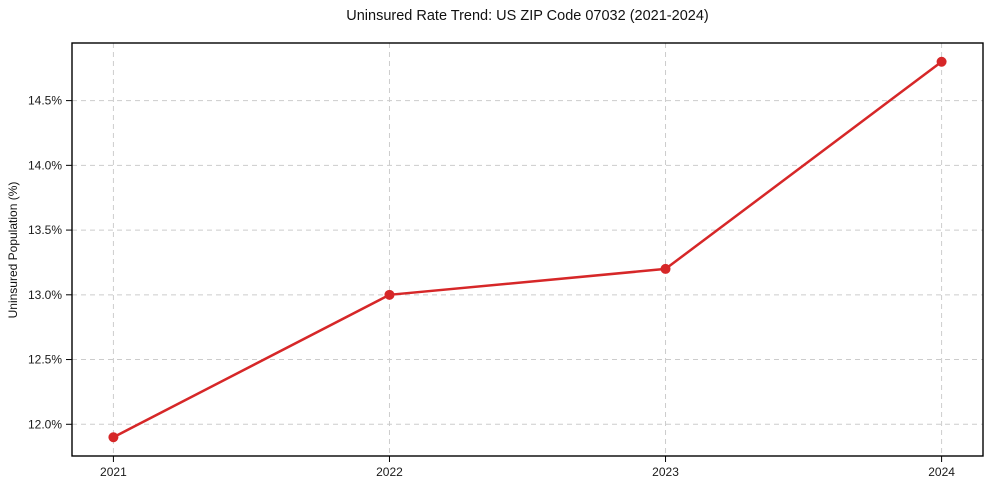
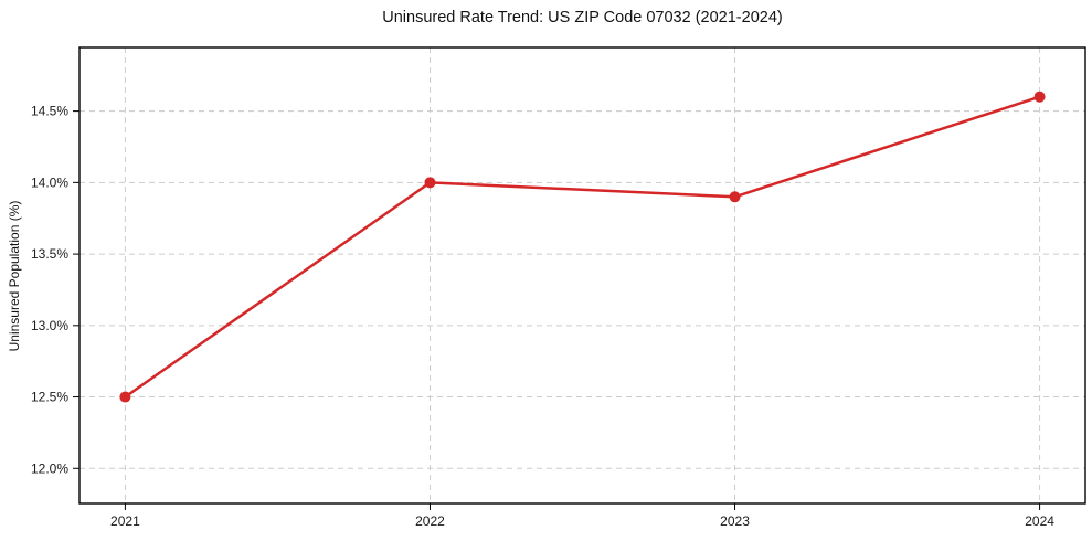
2021: 11.9% -> 12.5%
2022: 13.0% -> 14.0%
2023: 13.2% -> 13.9%
2024: 14.8% -> 14.6%
